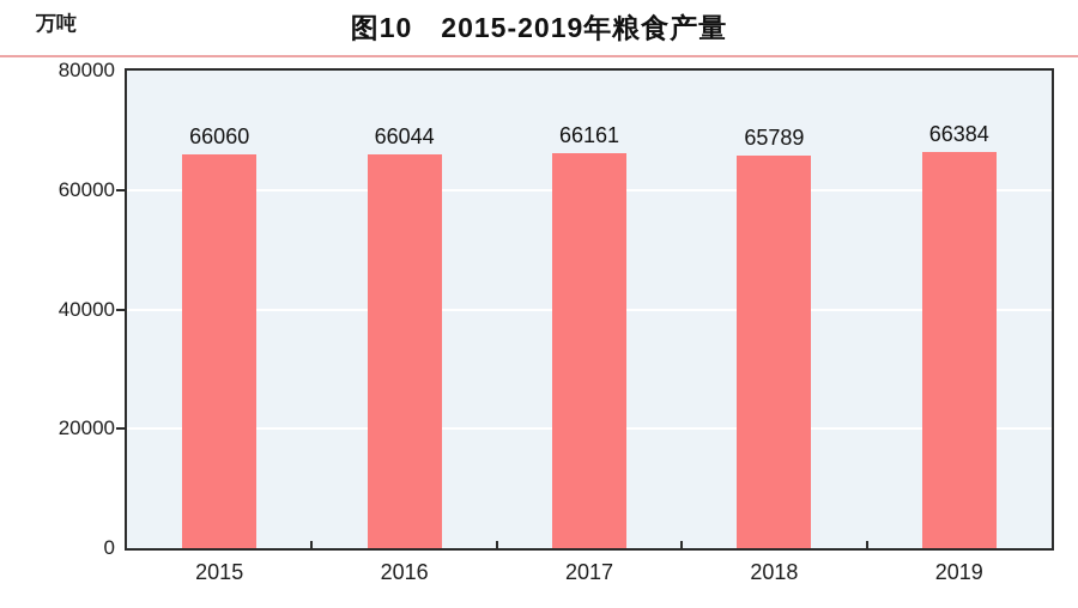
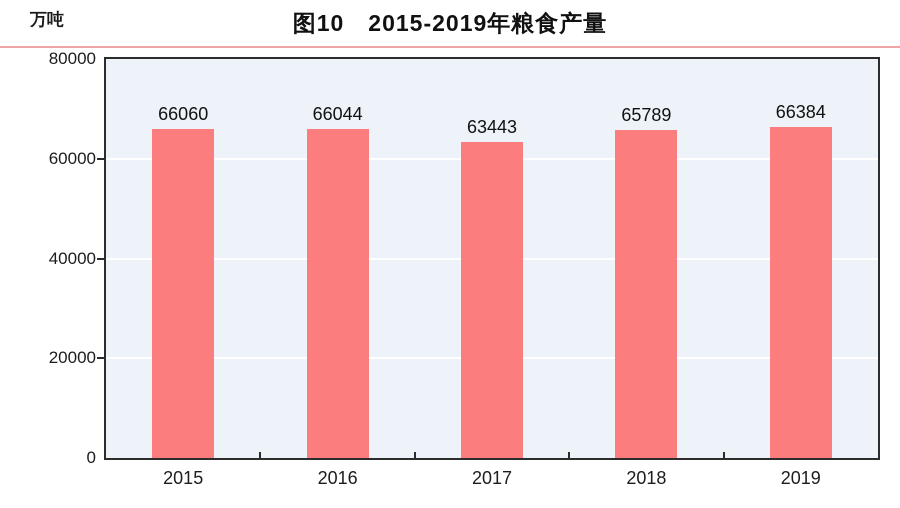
2017: 66161 -> 63443
